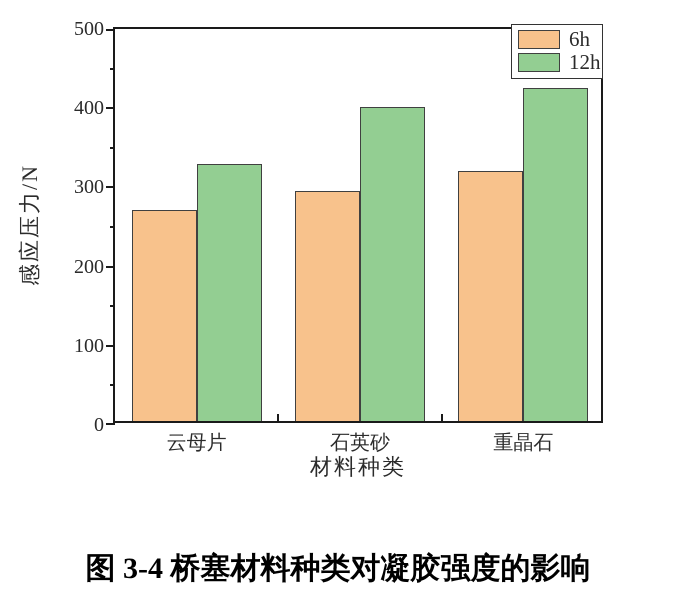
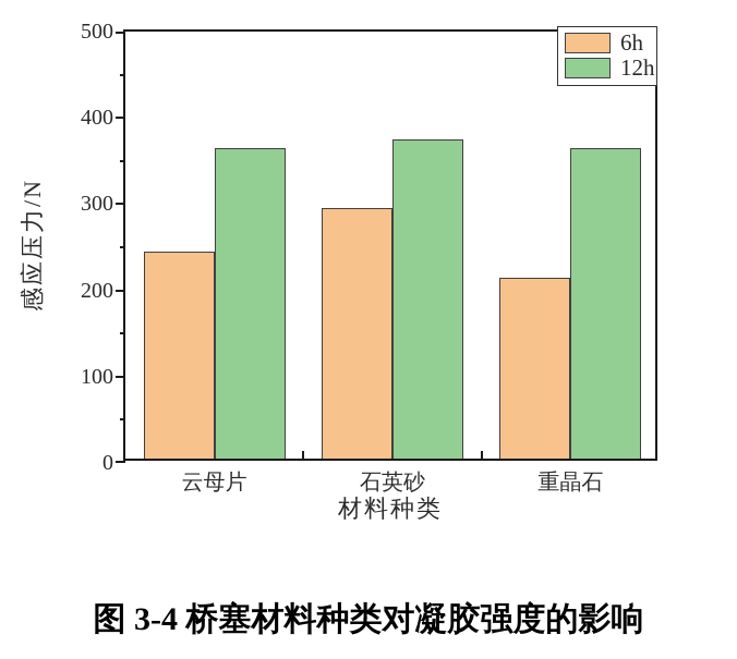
6h/云母片: 270 -> 240
12h/云母片: 320 -> 360
12h/石英砂: 400 -> 370
6h/重晶石: 320 -> 210
12h/重晶石: 420 -> 360
